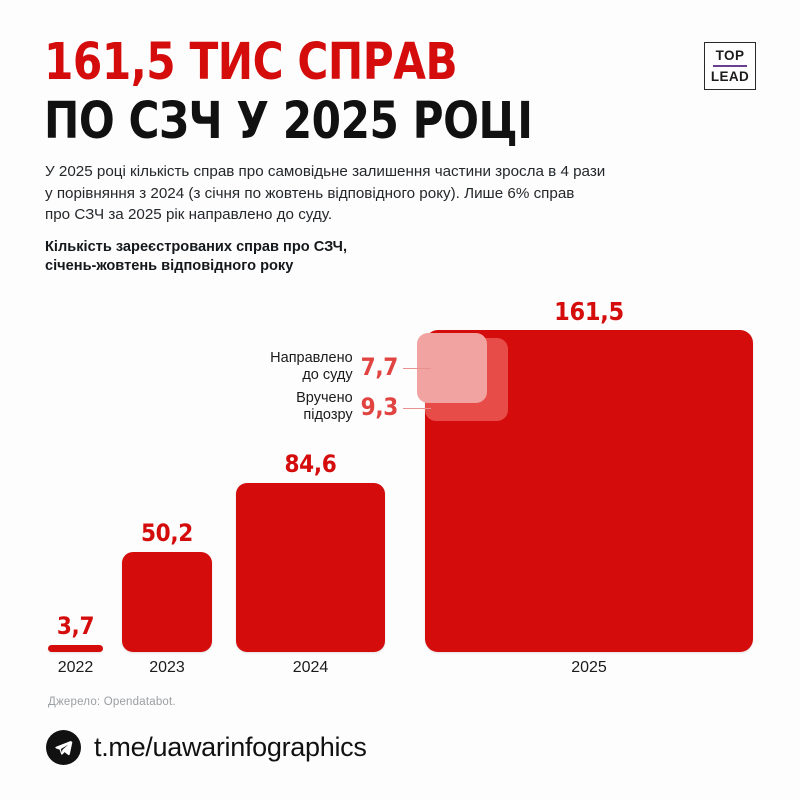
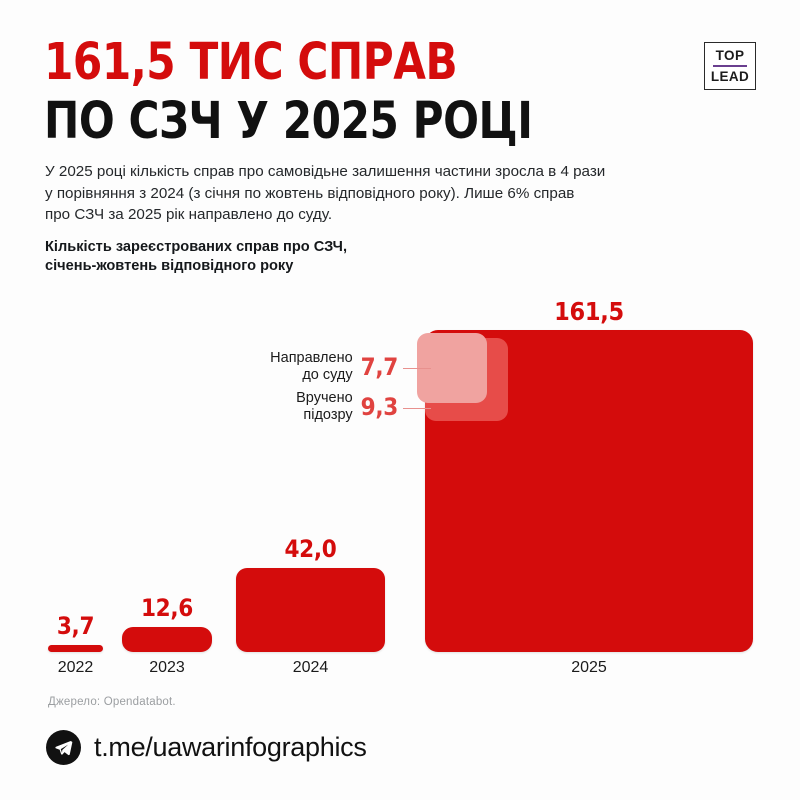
2023: 50,2 -> 12,6
2024: 84,6 -> 42,0
